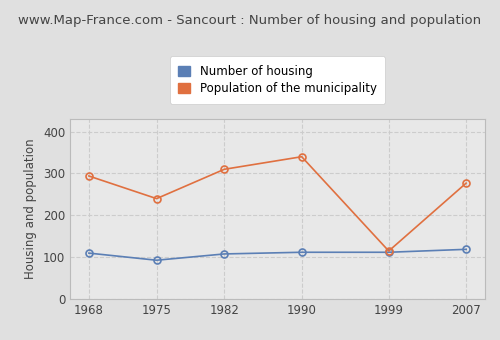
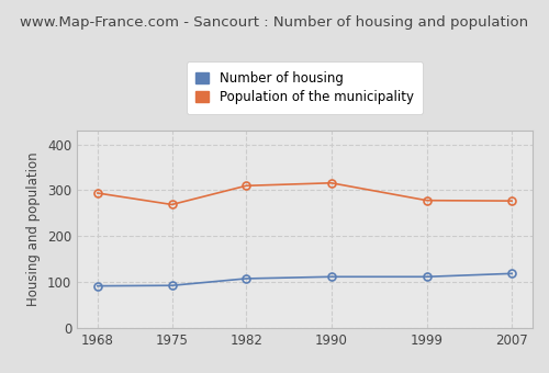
Number of housing/1968: 110 -> 92
Population of the municipality/1975: 240 -> 269
Population of the municipality/1990: 340 -> 316
Population of the municipality/1999: 115 -> 278
